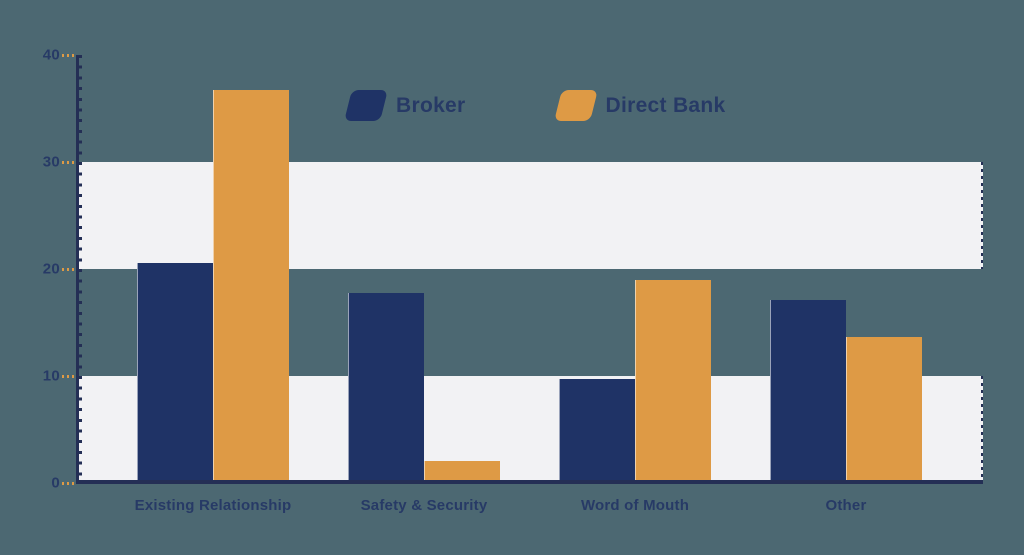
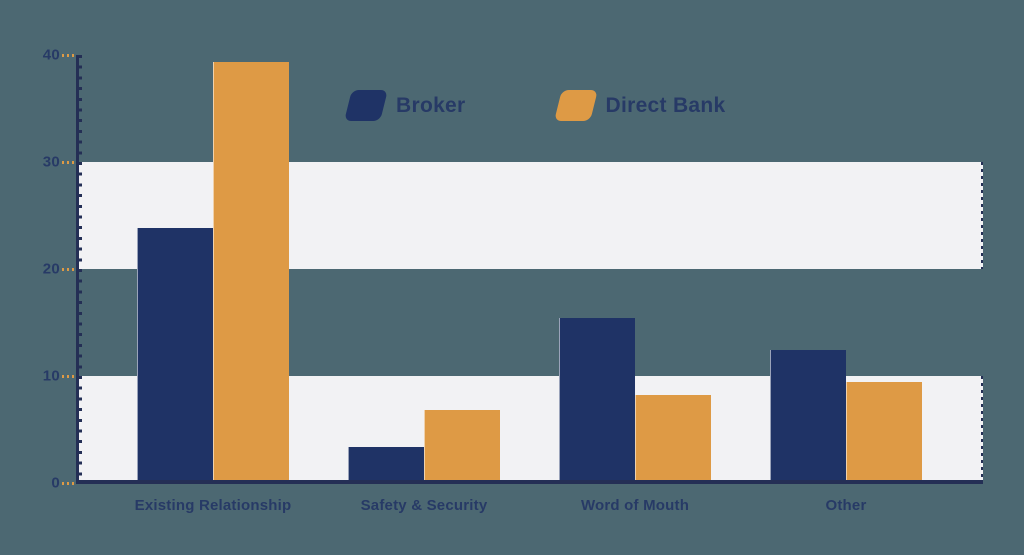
Broker/Existing Relationship: 20.6 -> 23.8
Direct Bank/Existing Relationship: 36.7 -> 39.3
Broker/Safety & Security: 17.8 -> 3.4
Direct Bank/Safety & Security: 2.1 -> 6.8
Broker/Word of Mouth: 9.7 -> 15.4
Direct Bank/Word of Mouth: 19.0 -> 8.2
Broker/Other: 17.1 -> 12.4
Direct Bank/Other: 13.6 -> 9.4
